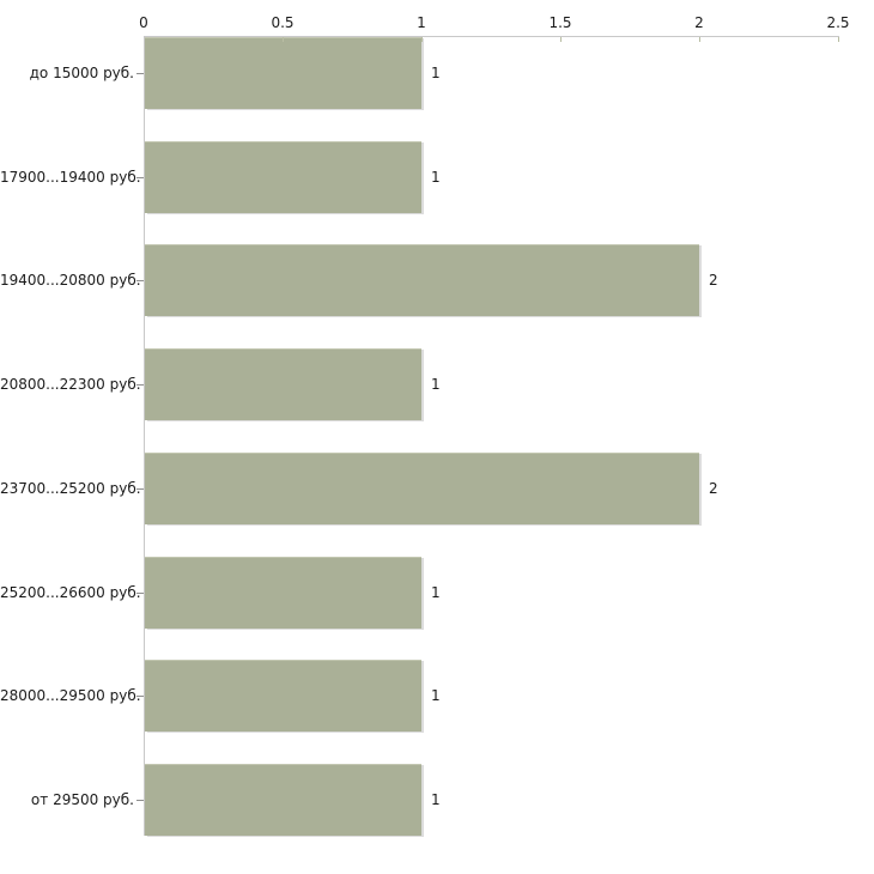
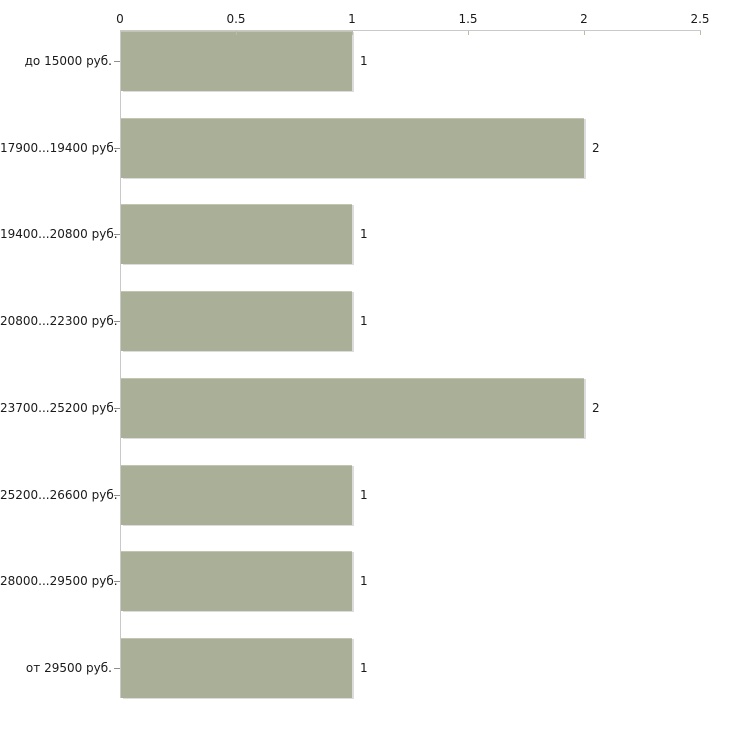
17900...19400 руб.: 1 -> 2
19400...20800 руб.: 2 -> 1
